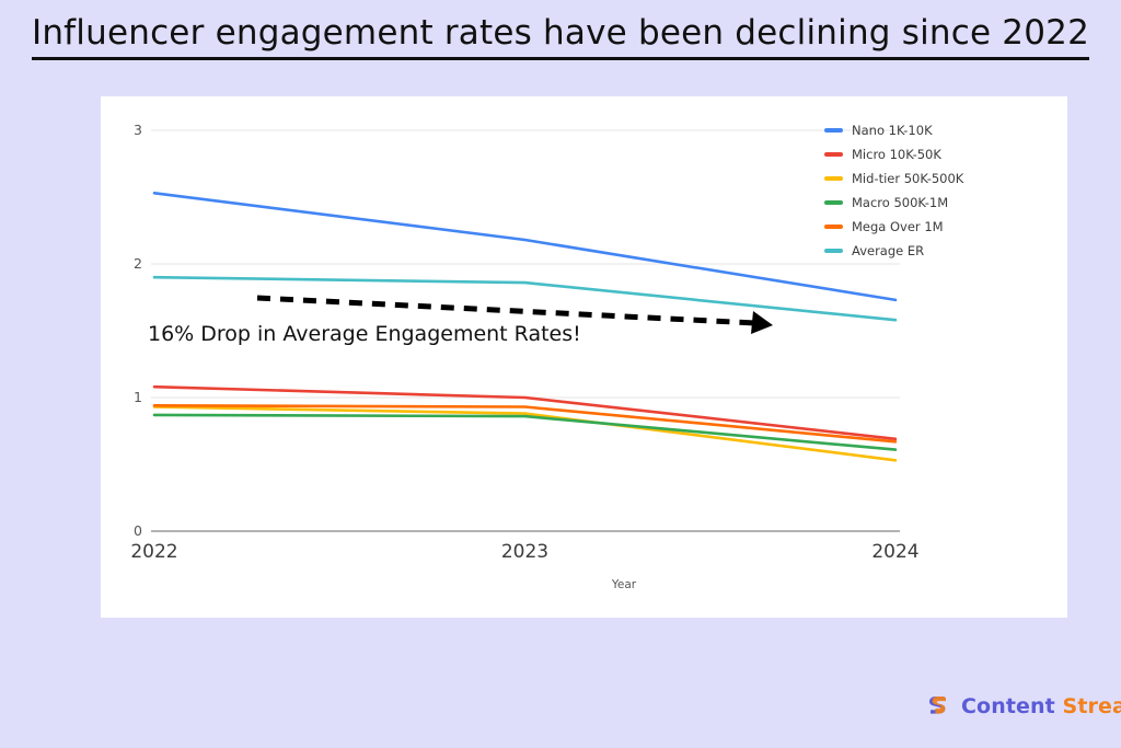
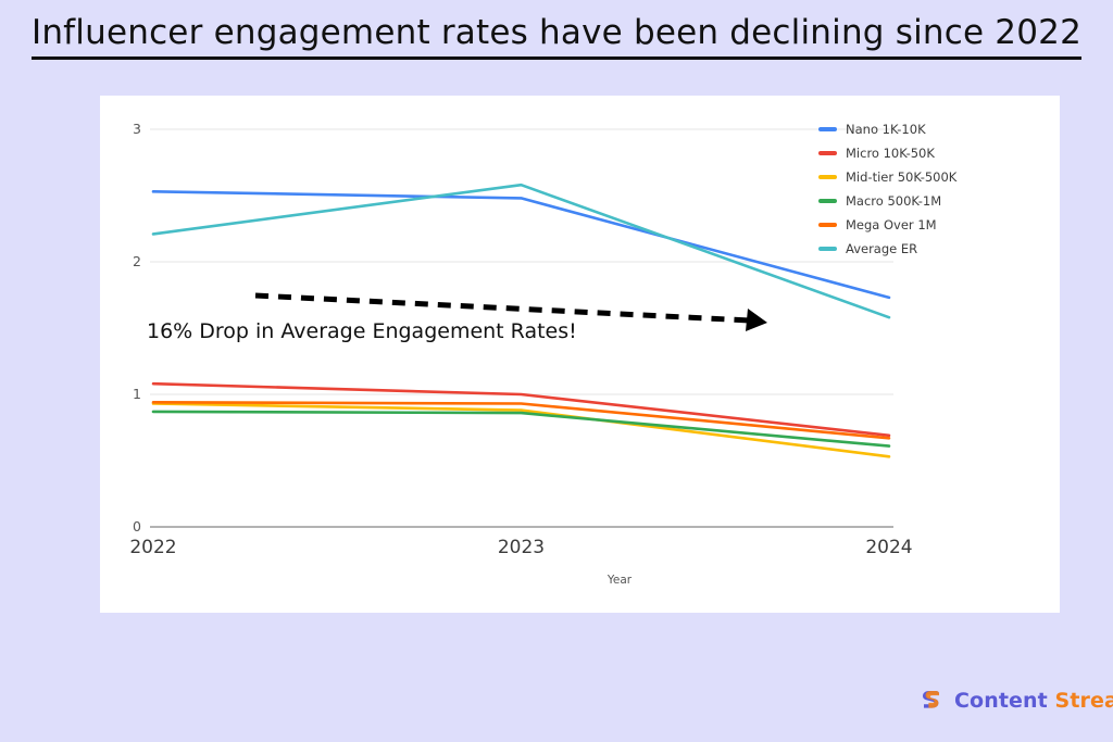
Average ER/2022: 1.90 -> 2.21
Nano 1K-10K/2023: 2.18 -> 2.48
Average ER/2023: 1.86 -> 2.58
